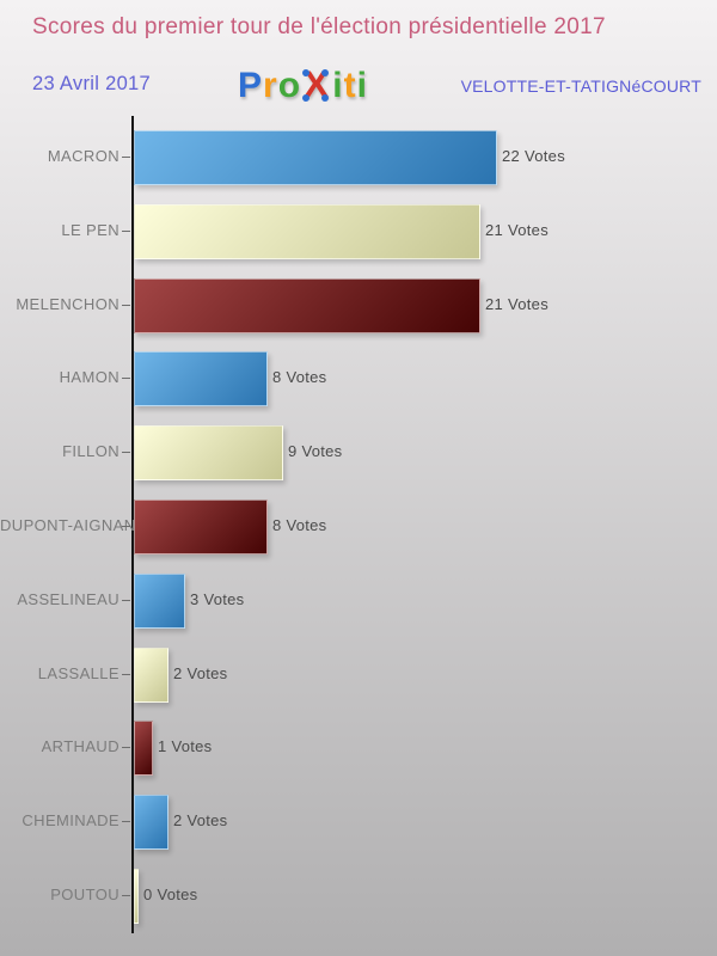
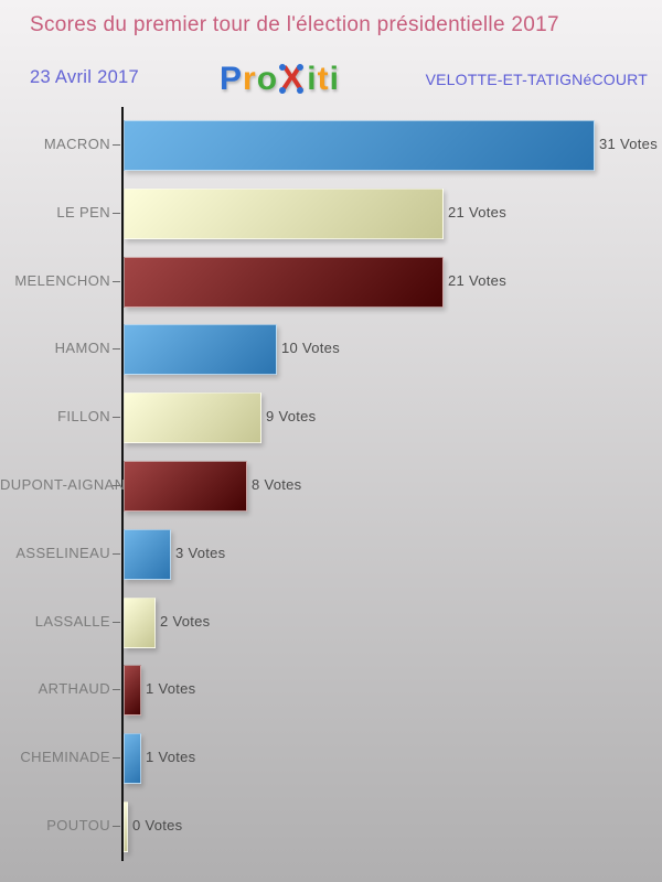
MACRON: 22 -> 31
HAMON: 8 -> 10
CHEMINADE: 2 -> 1
